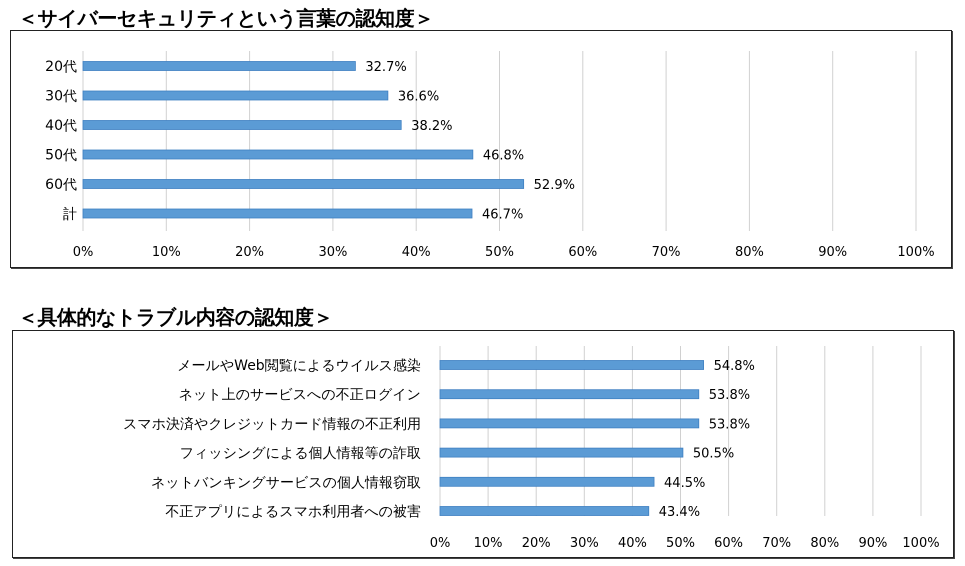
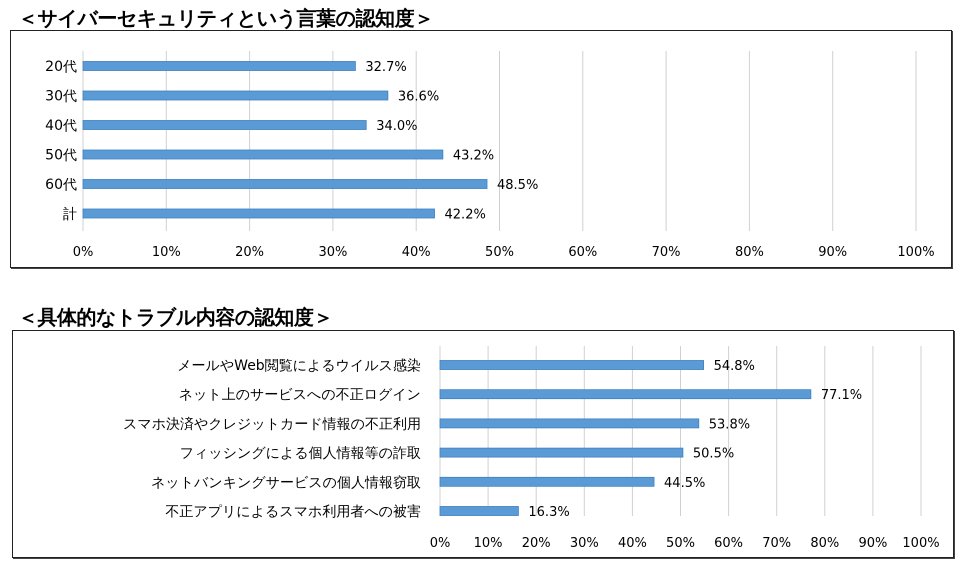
＜サイバーセキュリティという言葉の認知度＞/40代: 38.2% -> 34.0%
＜サイバーセキュリティという言葉の認知度＞/50代: 46.8% -> 43.2%
＜サイバーセキュリティという言葉の認知度＞/60代: 52.9% -> 48.5%
＜サイバーセキュリティという言葉の認知度＞/計: 46.7% -> 42.2%
＜具体的なトラブル内容の認知度＞/ネット上のサービスへの不正ログイン: 53.8% -> 77.1%
＜具体的なトラブル内容の認知度＞/不正アプリによるスマホ利用者への被害: 43.4% -> 16.3%
